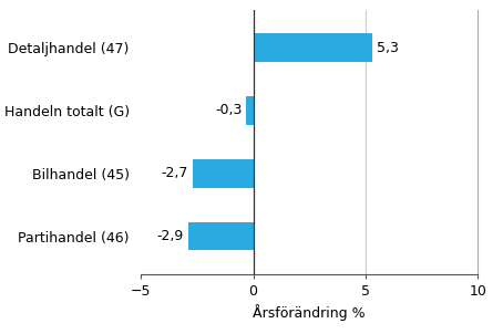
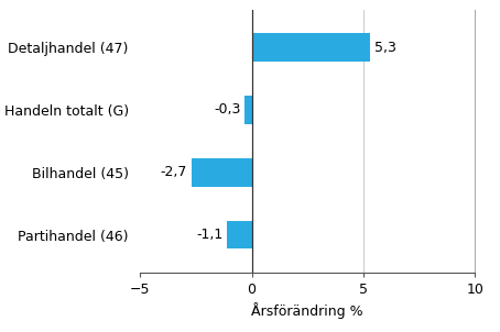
Partihandel (46): -2,9 -> -1,1
